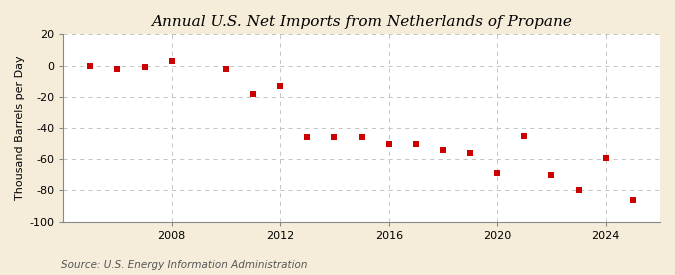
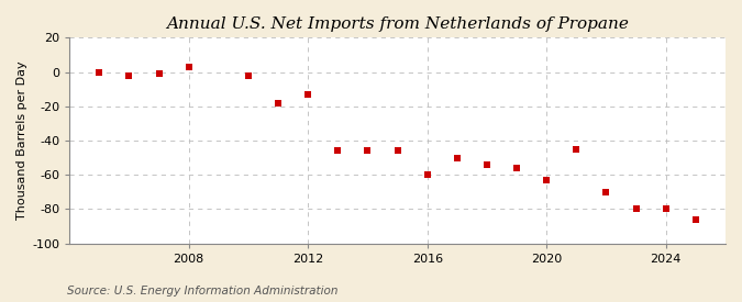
2016: -50 -> -60
2020: -69 -> -63
2024: -59 -> -80
